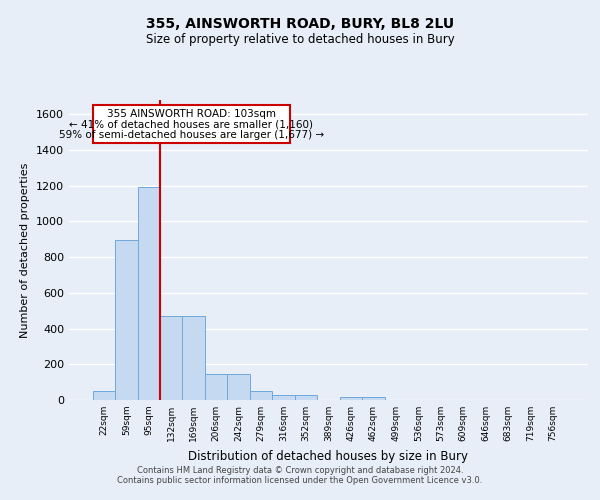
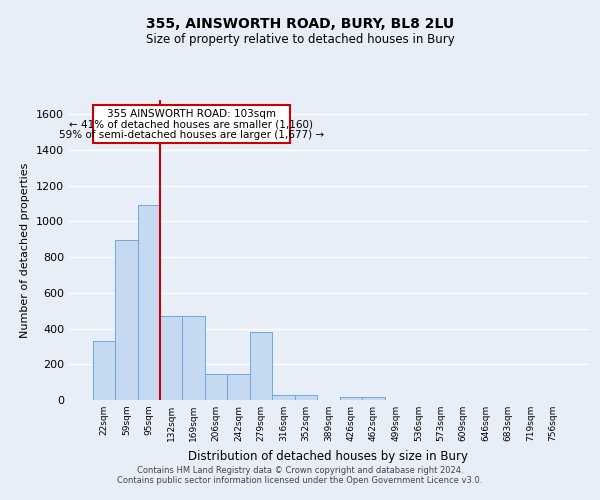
22sqm: 50 -> 330
95sqm: 1200 -> 1090
279sqm: 50 -> 380
